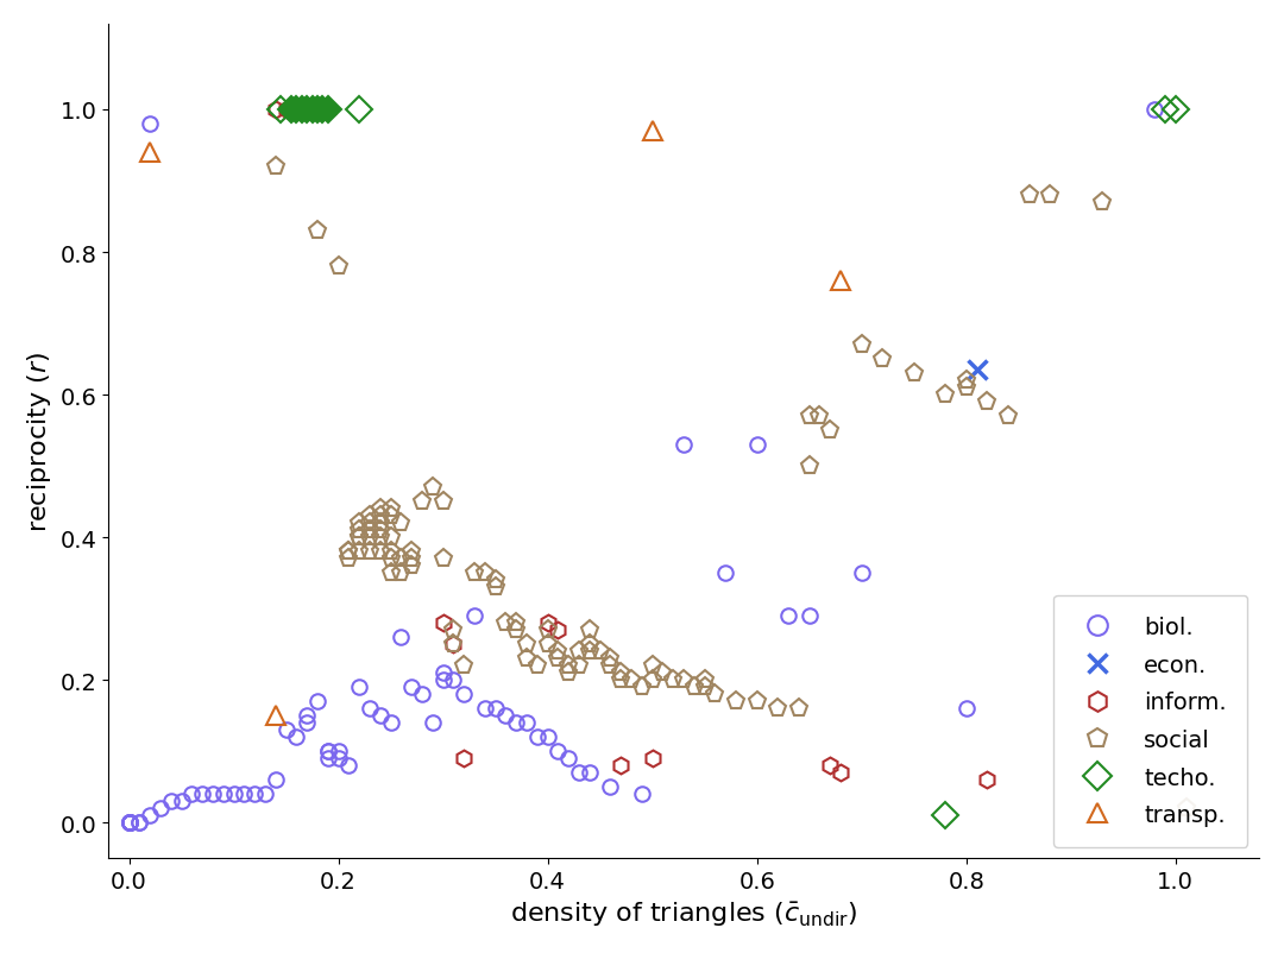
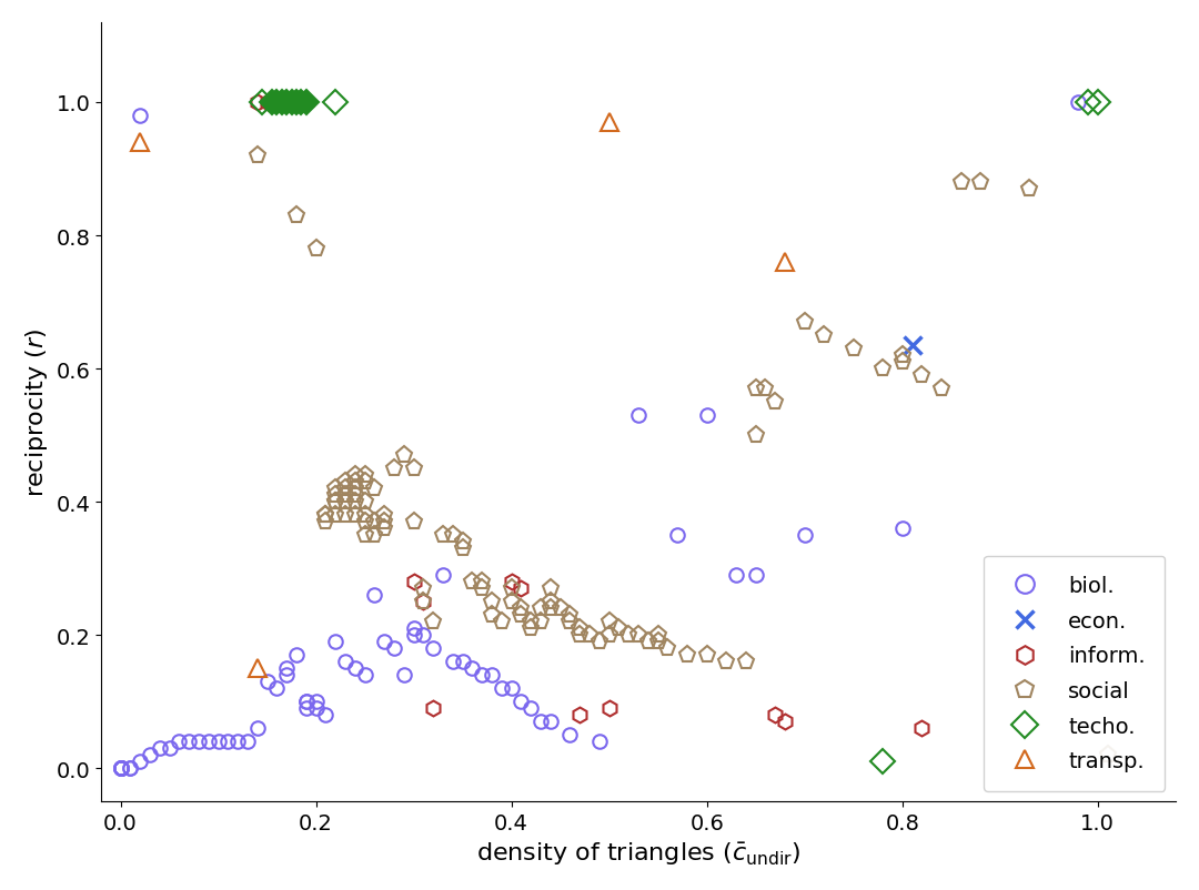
biol./0.8: 0.16 -> 0.36
